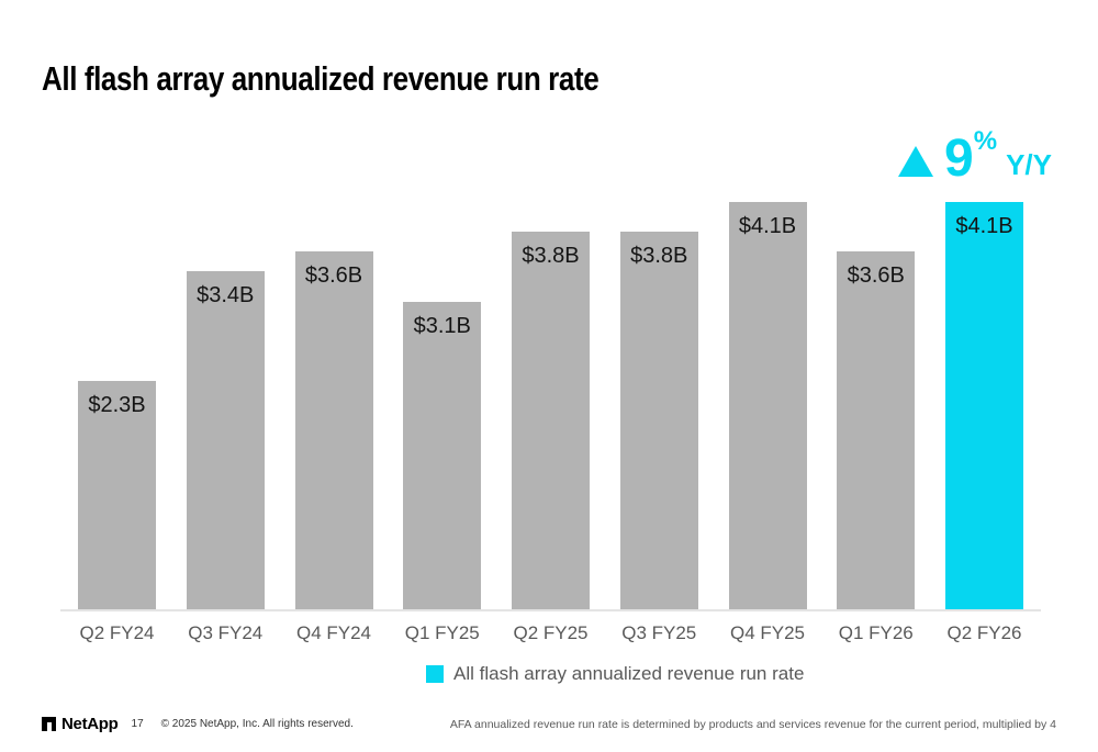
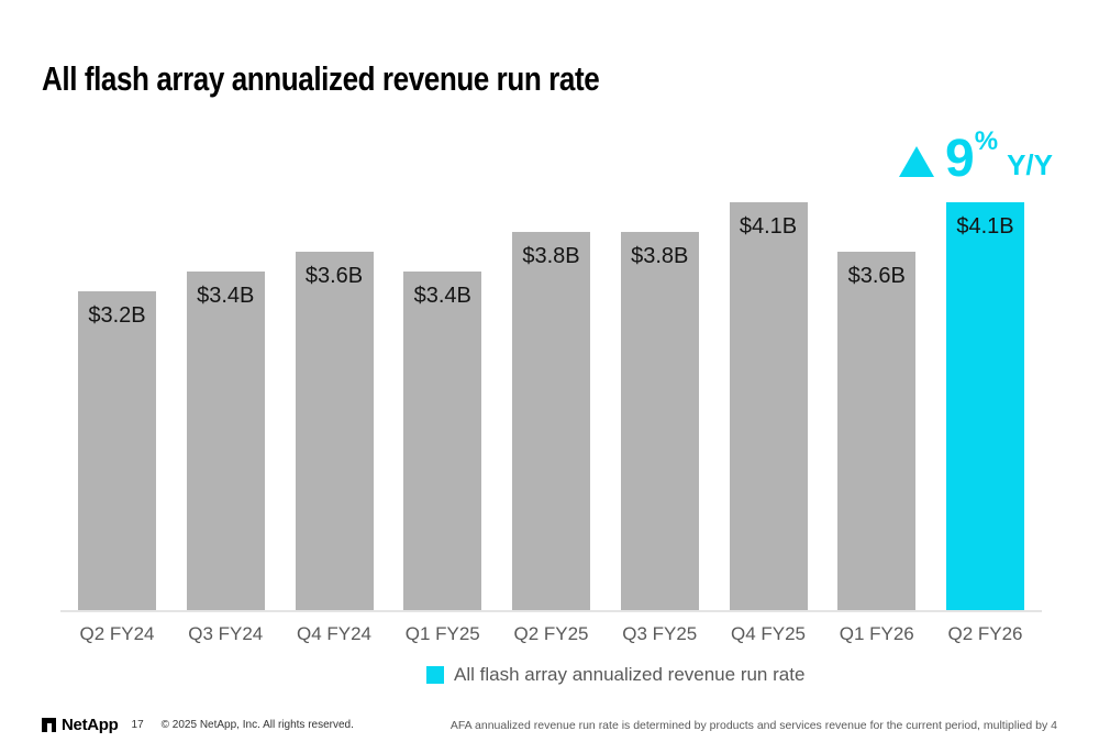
Q2 FY24: $2.3B -> $3.2B
Q1 FY25: $3.1B -> $3.4B
